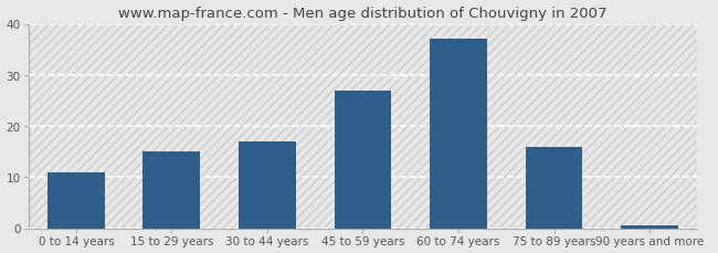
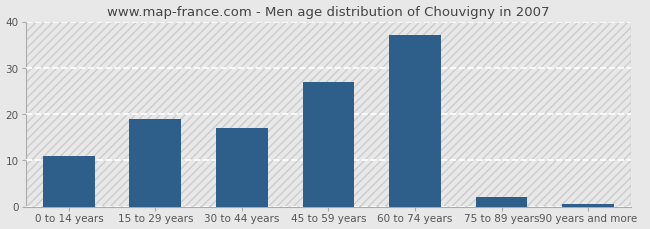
15 to 29 years: 15.0 -> 19.0
75 to 89 years: 16.0 -> 2.0
